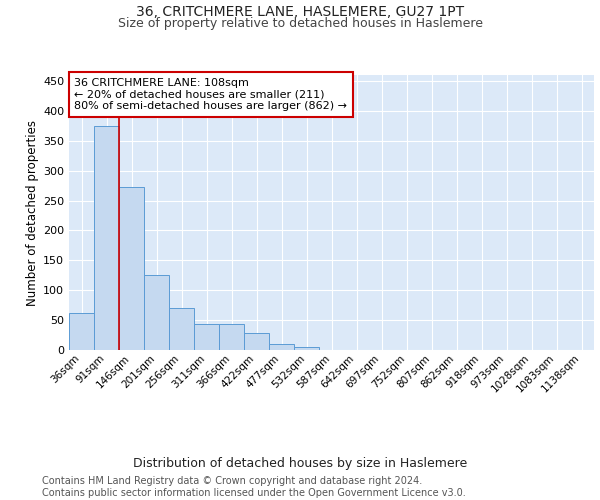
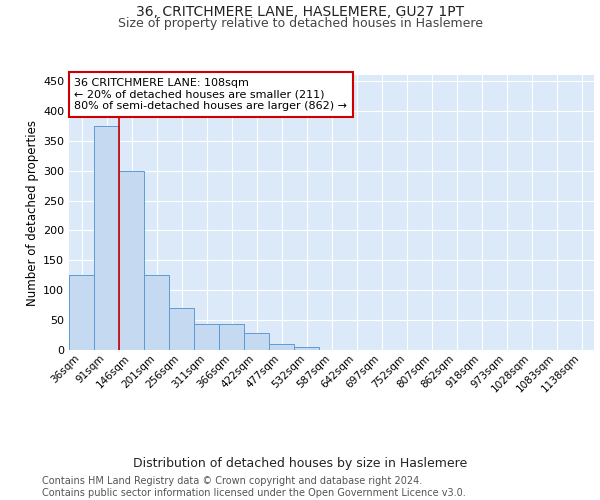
36sqm: 62 -> 125
146sqm: 272 -> 300
